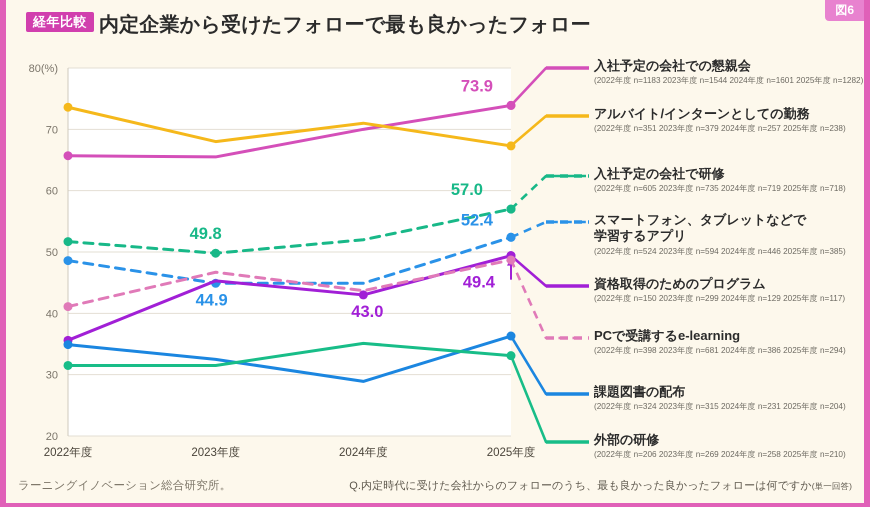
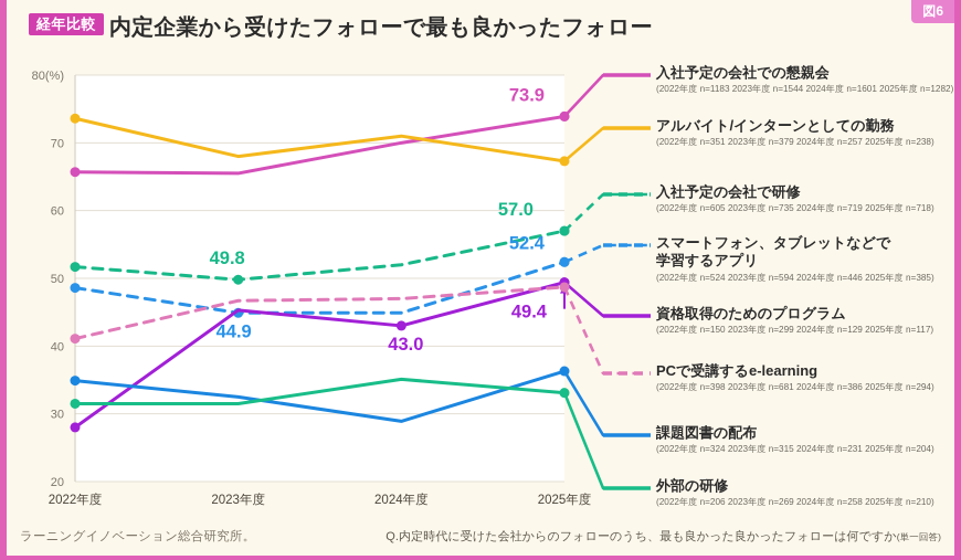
資格取得のためのプログラム/2022年度: 36 -> 28
PCで受講するe-learning/2024年度: 44 -> 47
